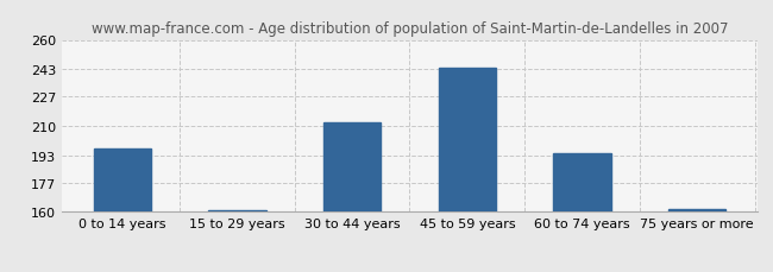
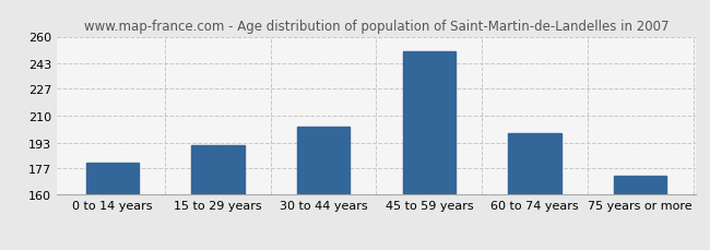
0 to 14 years: 197 -> 180
15 to 29 years: 161 -> 191
30 to 44 years: 212 -> 203
45 to 59 years: 244 -> 251
60 to 74 years: 194 -> 199
75 years or more: 162 -> 172
